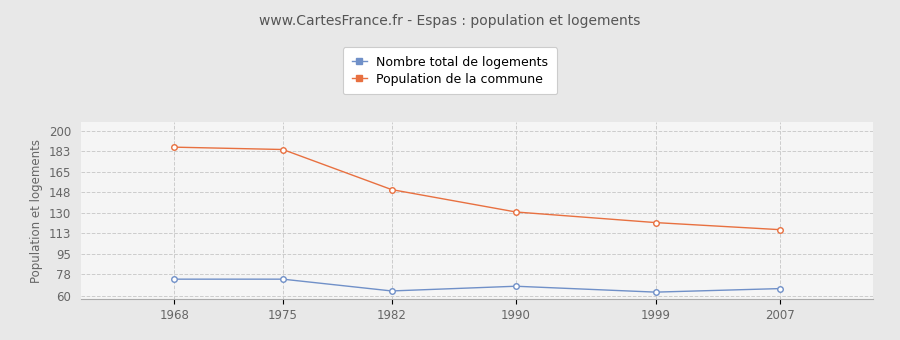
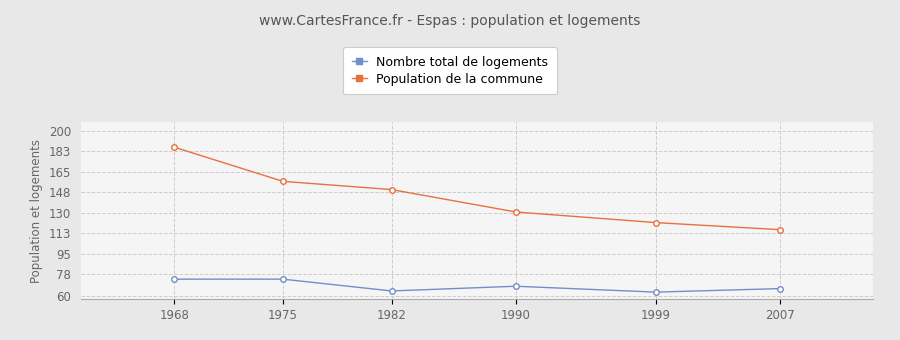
Population de la commune/1975: 184 -> 157
